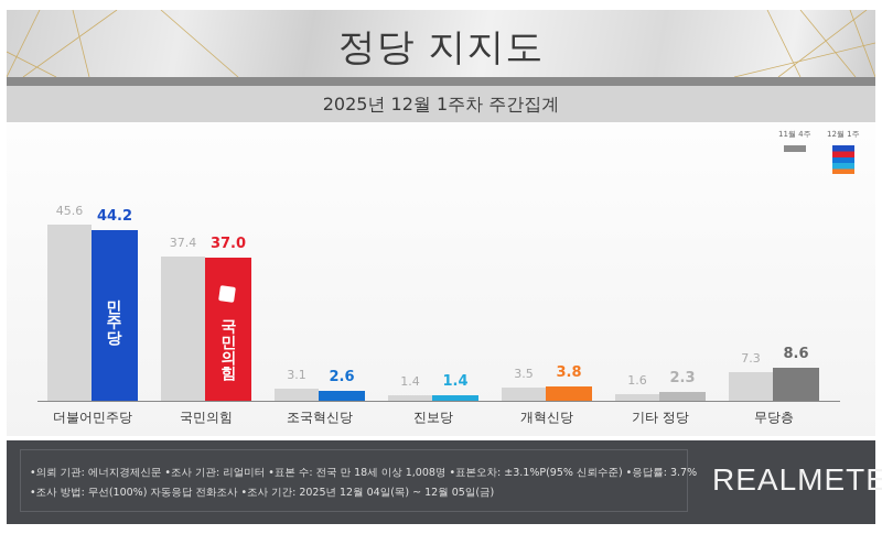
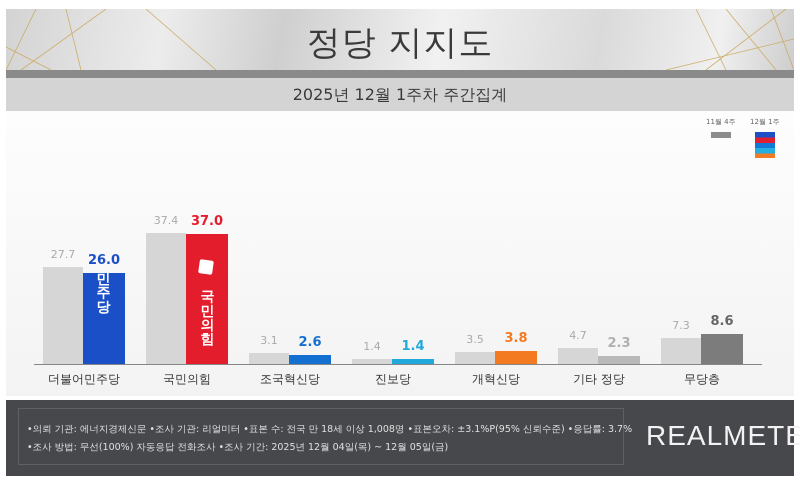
11월 4주/더불어민주당: 45.6 -> 27.7
12월 1주/더불어민주당: 44.2 -> 26.0
11월 4주/기타 정당: 1.6 -> 4.7
